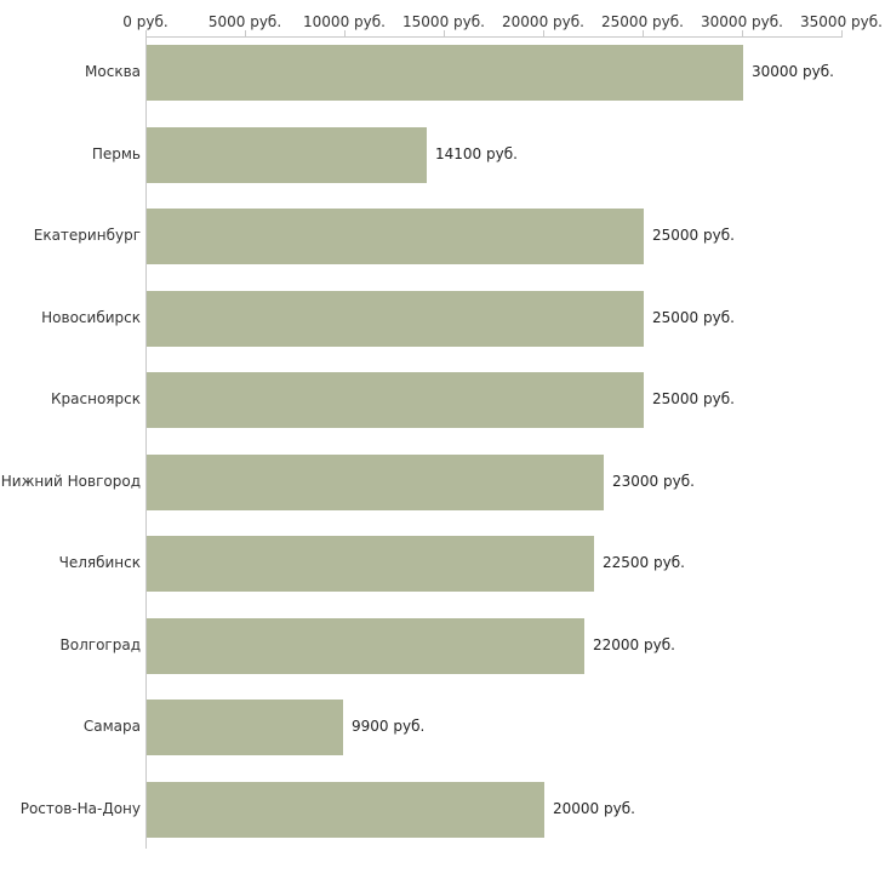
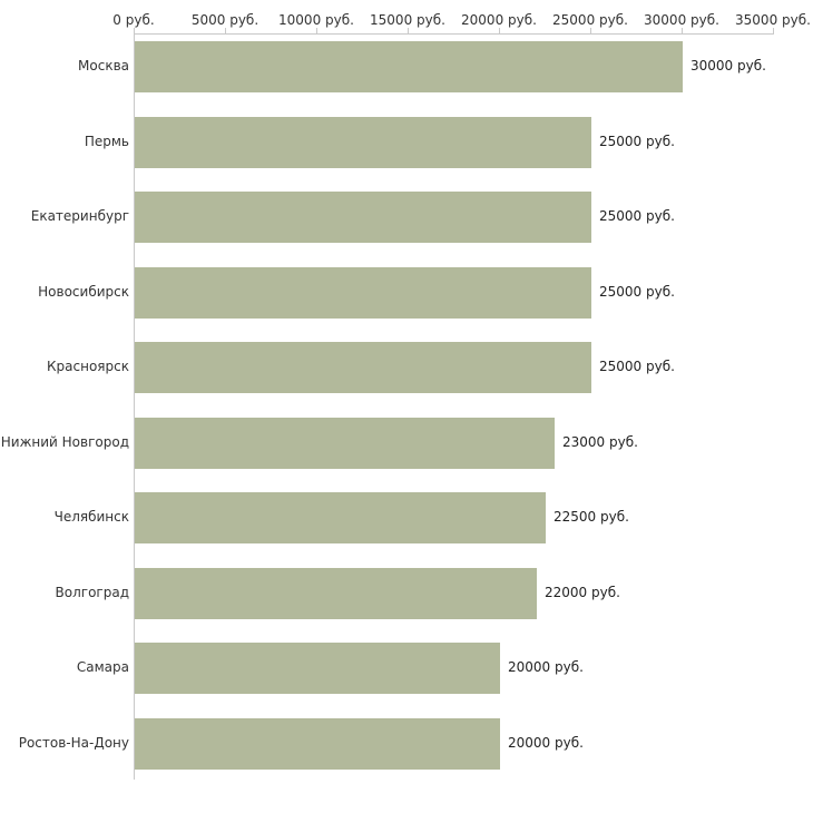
Пермь: 14100 -> 25000
Самара: 9900 -> 20000
